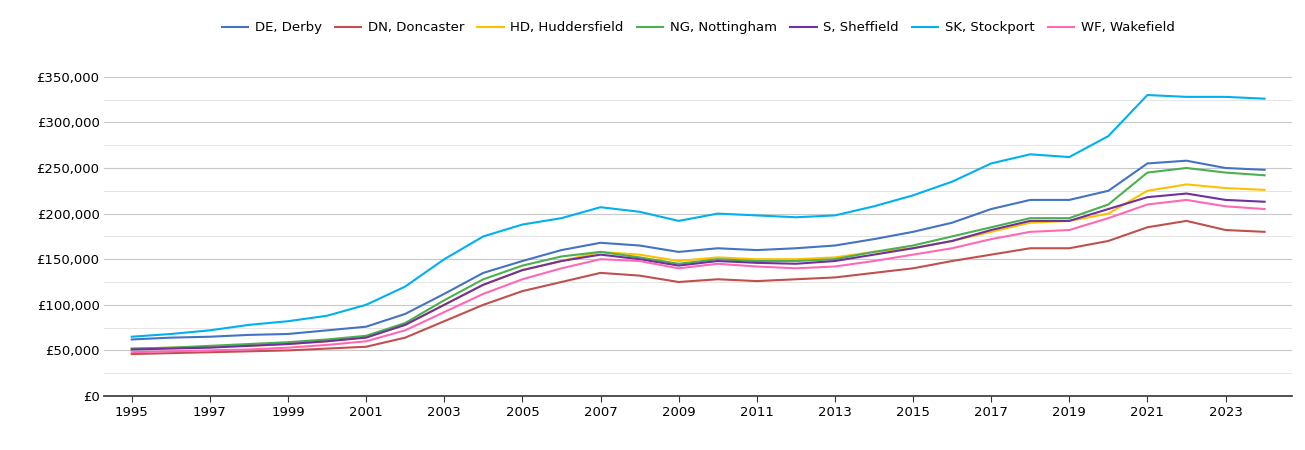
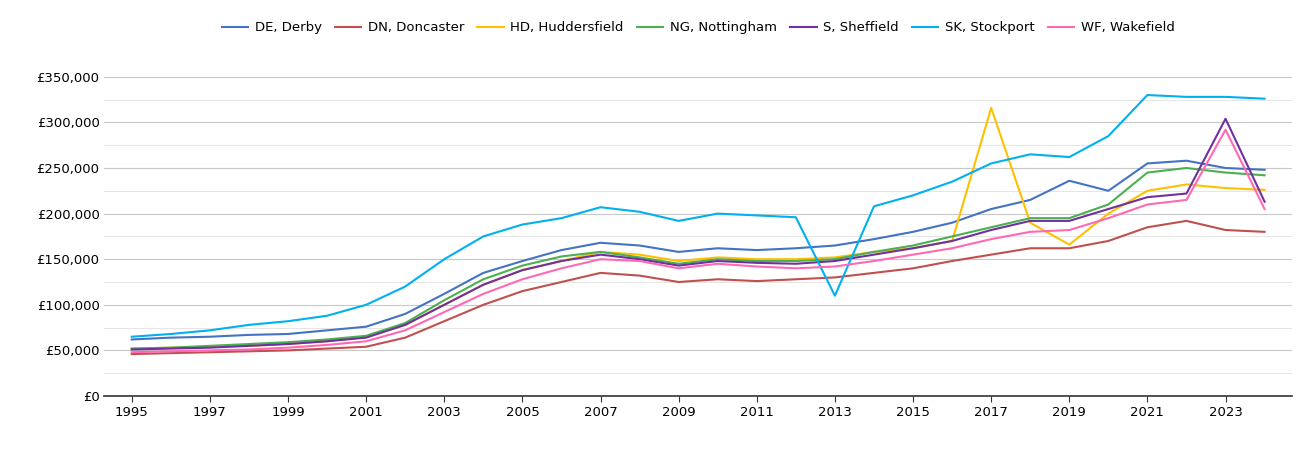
SK, Stockport/2013: £198,000 -> £110,000
HD, Huddersfield/2017: £180,000 -> £316,000
DE, Derby/2019: £215,000 -> £236,000
HD, Huddersfield/2019: £192,000 -> £166,000
S, Sheffield/2023: £215,000 -> £304,000
WF, Wakefield/2023: £208,000 -> £292,000
